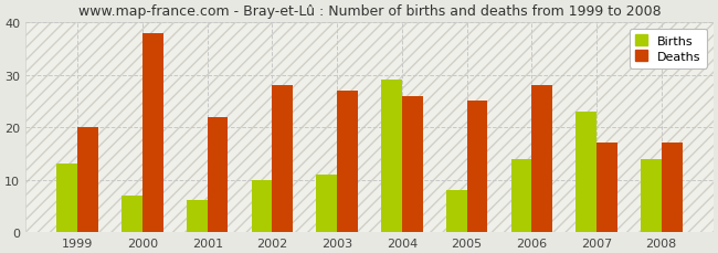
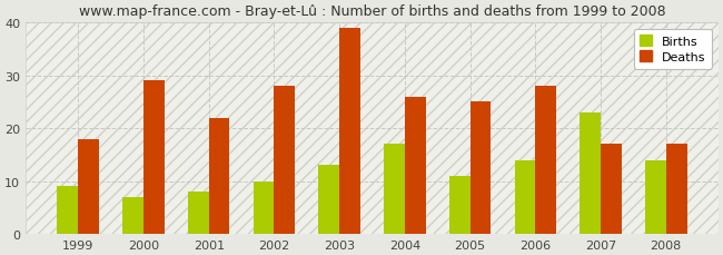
Births/1999: 13 -> 9
Deaths/1999: 20 -> 18
Deaths/2000: 38 -> 29
Births/2001: 6 -> 8
Births/2003: 11 -> 13
Deaths/2003: 27 -> 39
Births/2004: 29 -> 17
Births/2005: 8 -> 11
